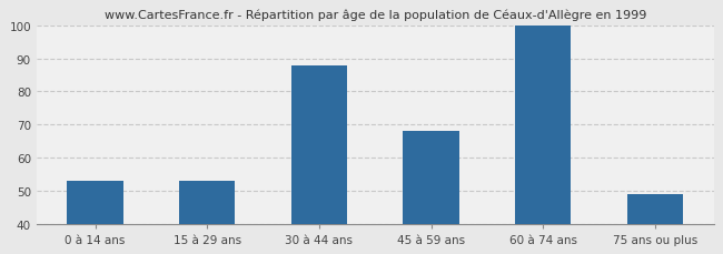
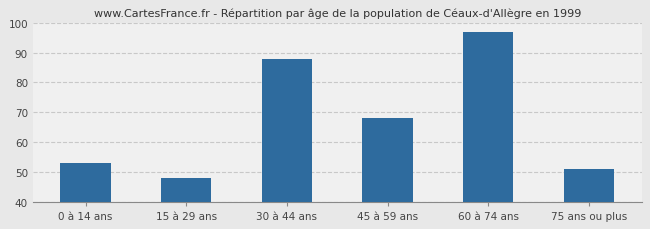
15 à 29 ans: 53 -> 48
60 à 74 ans: 100 -> 97
75 ans ou plus: 49 -> 51
